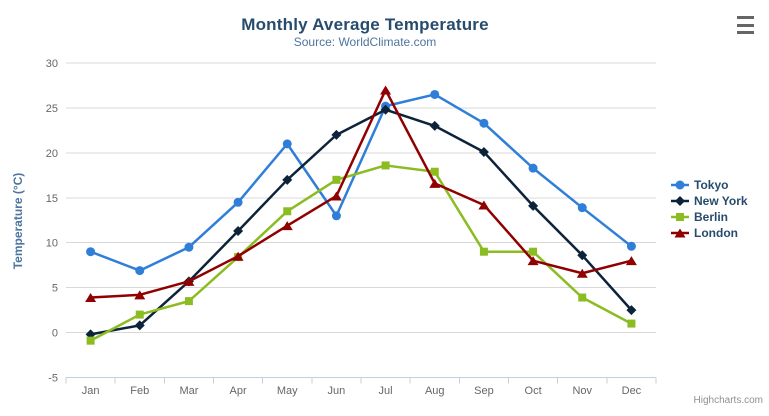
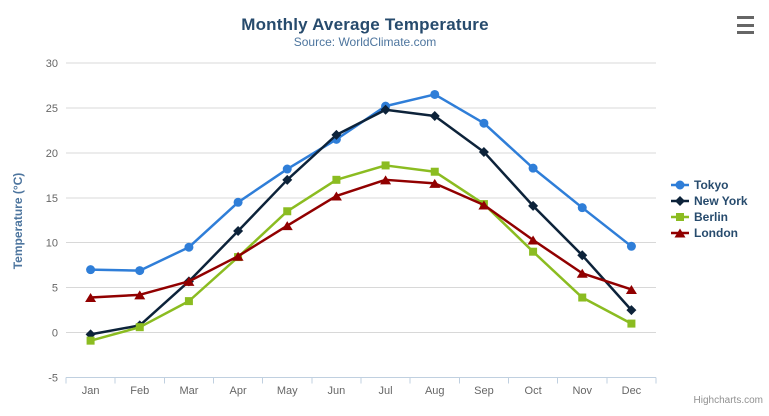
Tokyo/Jan: 9 -> 7
Berlin/Feb: 2 -> 1
Tokyo/May: 21 -> 18
Tokyo/Jun: 13 -> 22
London/Jul: 27 -> 17
New York/Aug: 23 -> 24
Berlin/Sep: 9 -> 14
London/Oct: 8 -> 10
London/Dec: 8 -> 5
